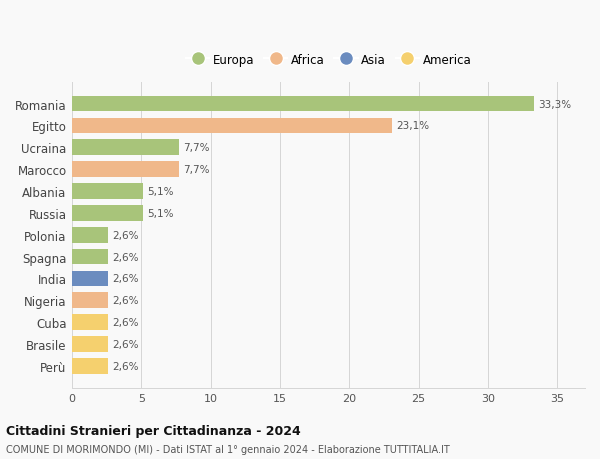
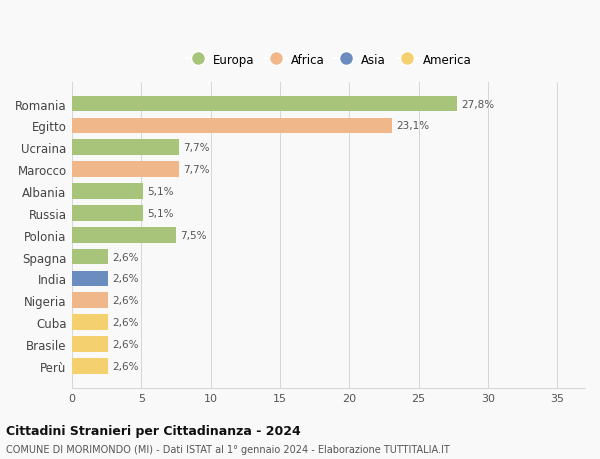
Romania: 33,3% -> 27,8%
Polonia: 2,6% -> 7,5%
